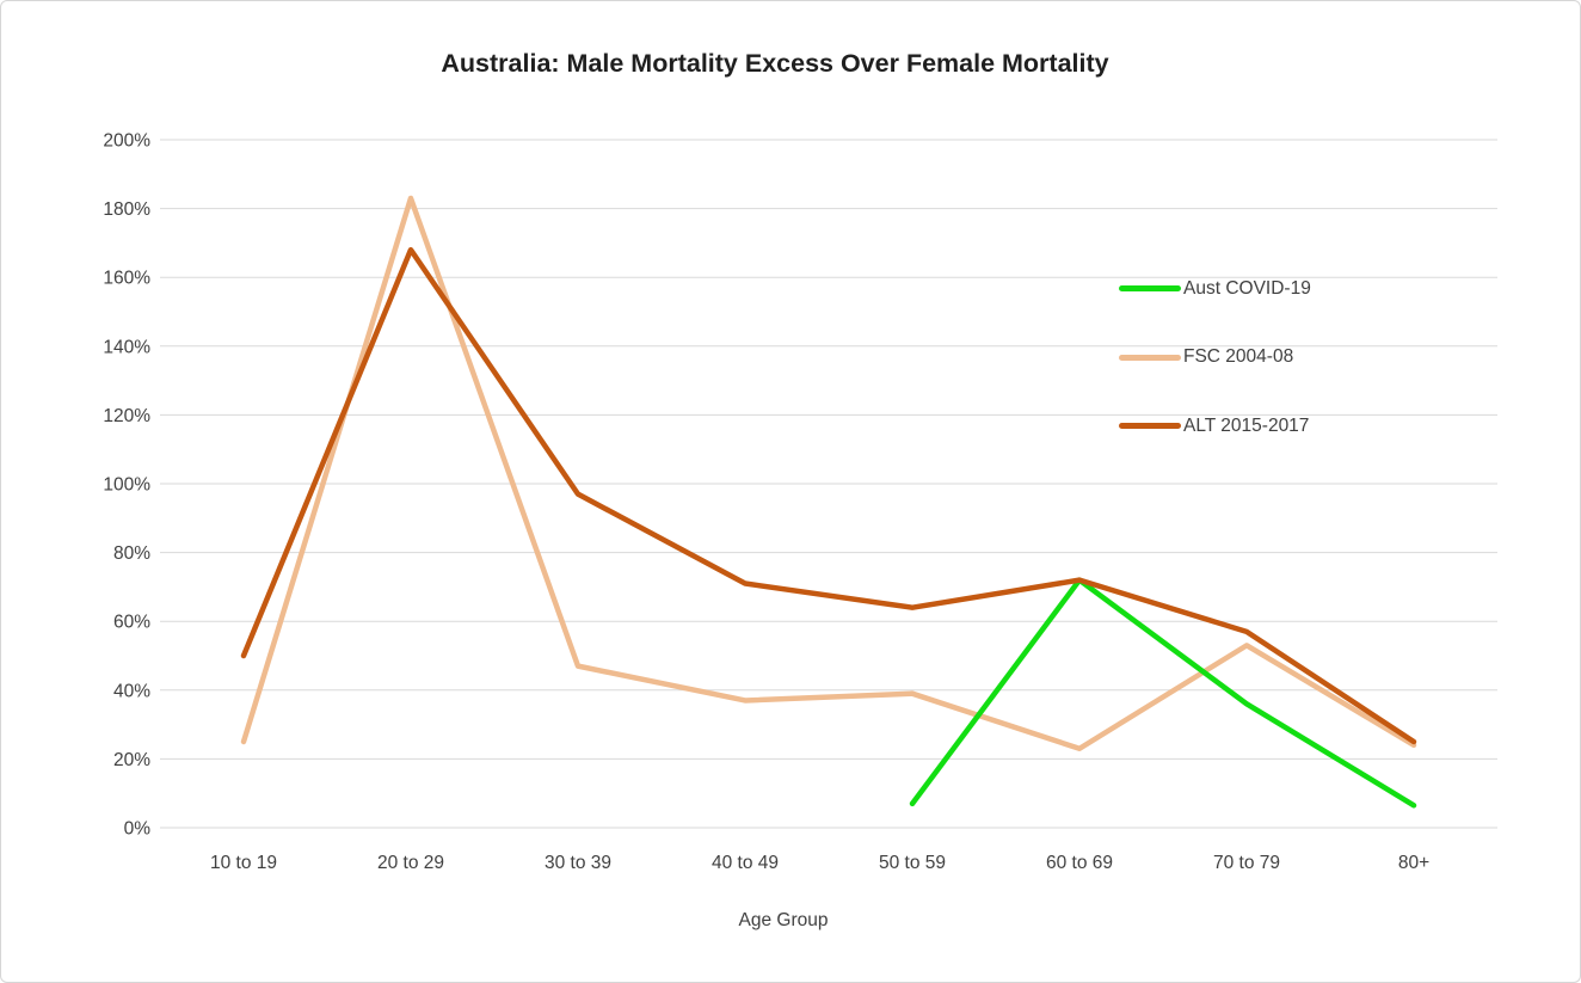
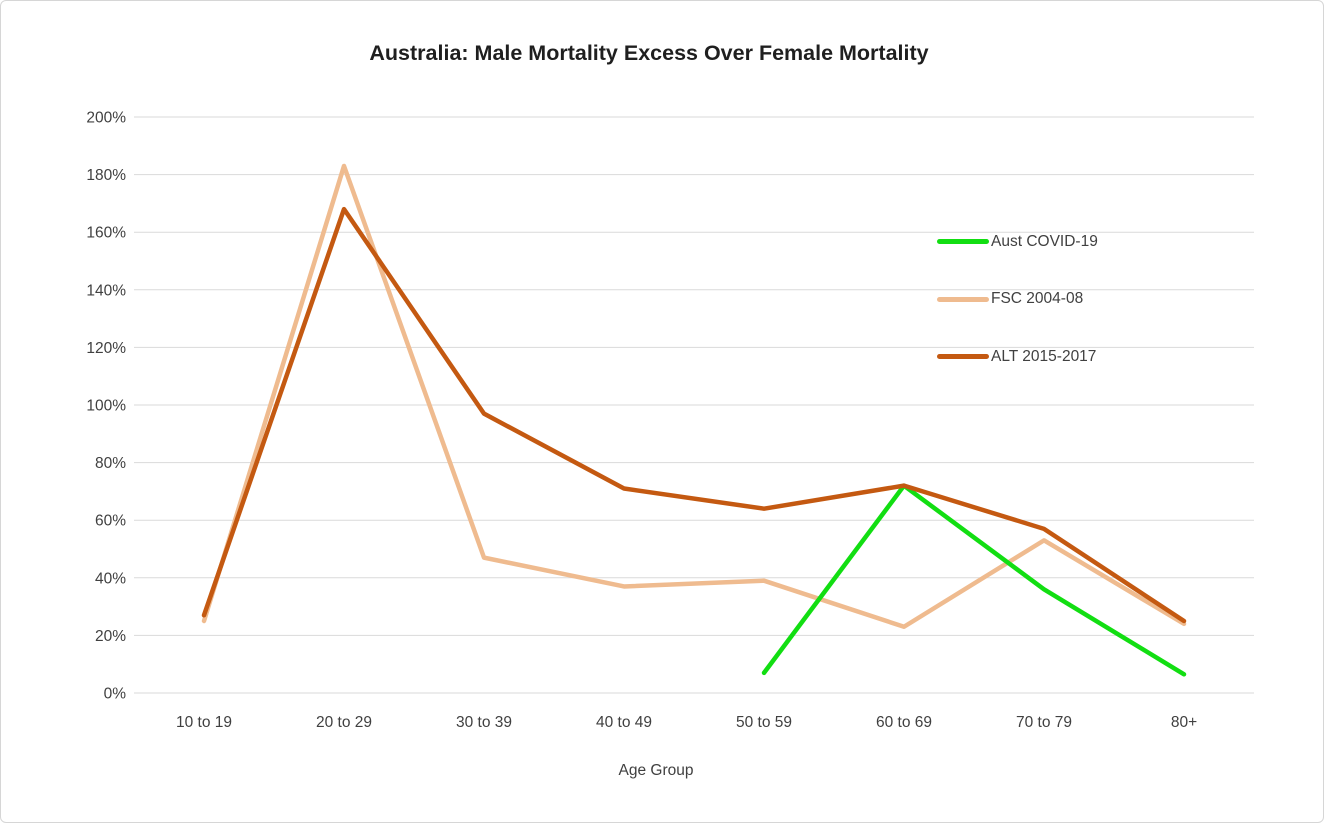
ALT 2015-2017/10 to 19: 50% -> 27%
